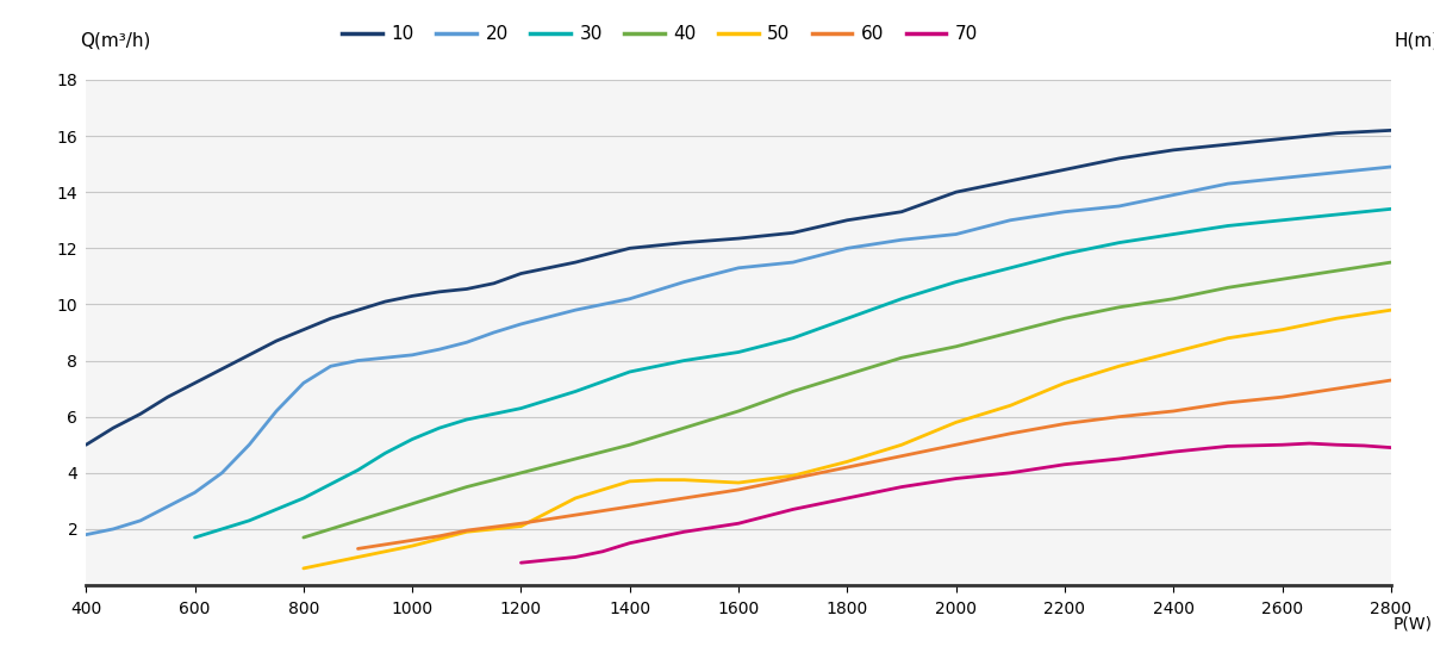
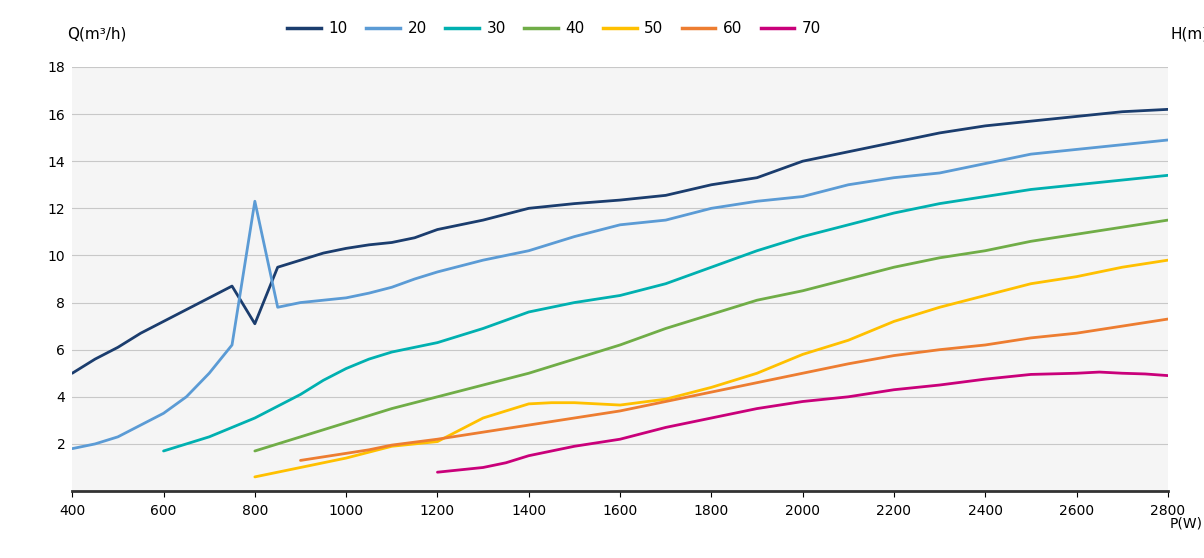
10/800: 9.10 -> 7.10
20/800: 7.20 -> 12.30
